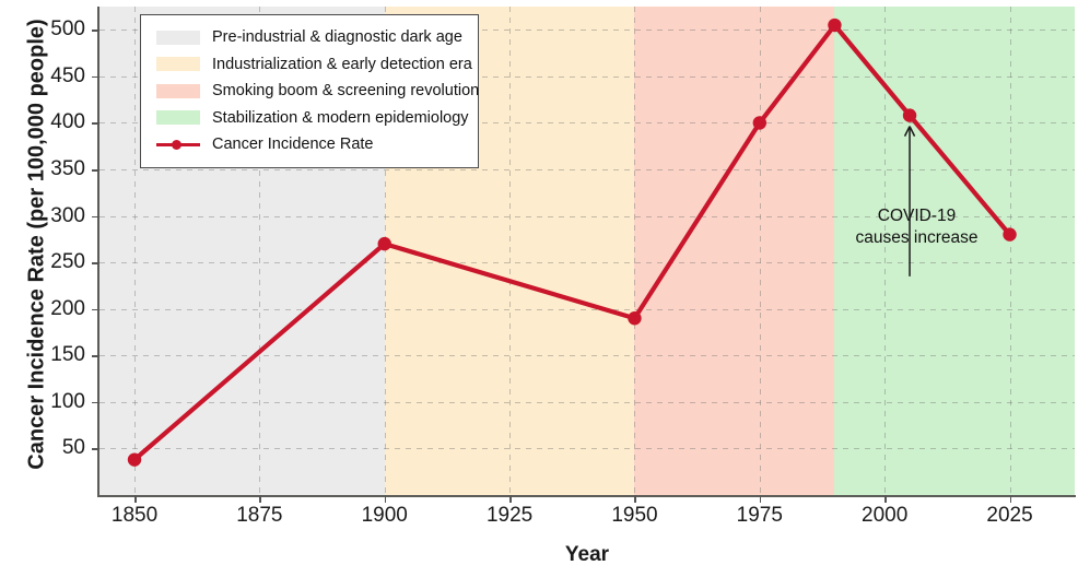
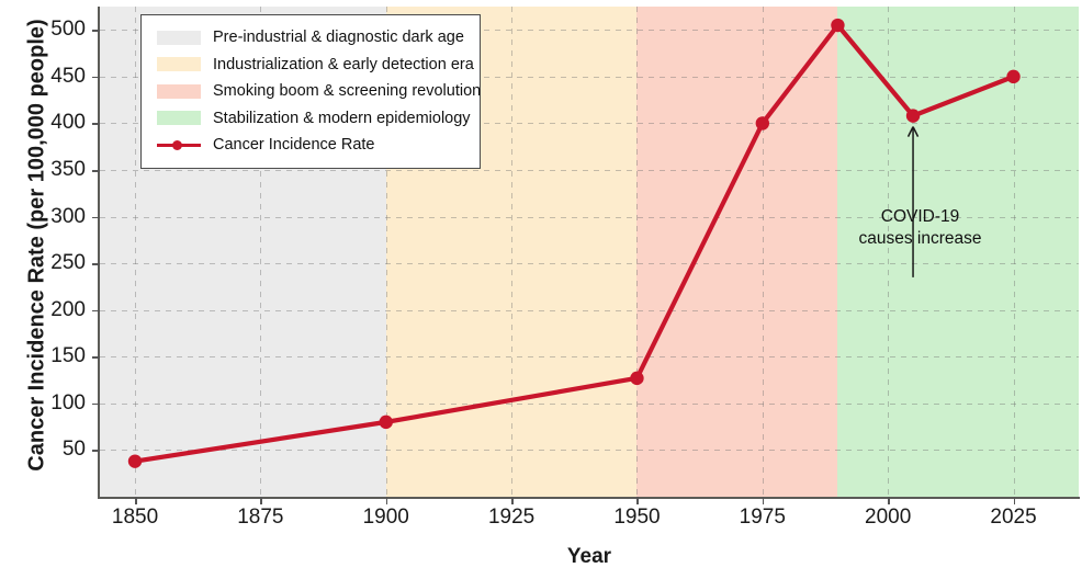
1900: 270 -> 80
1950: 190 -> 130
2025: 280 -> 450
